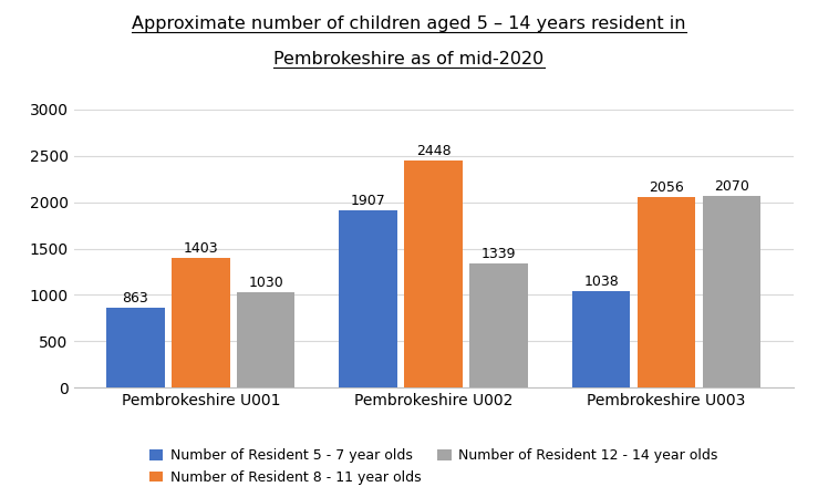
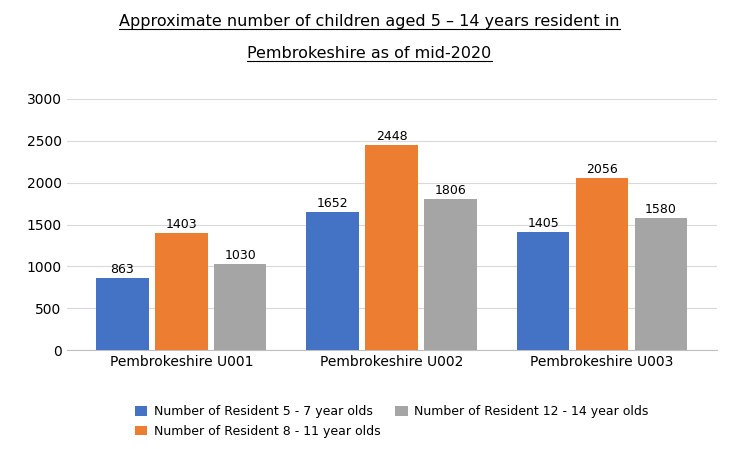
Number of Resident 5 - 7 year olds/Pembrokeshire U002: 1907 -> 1652
Number of Resident 12 - 14 year olds/Pembrokeshire U002: 1339 -> 1806
Number of Resident 5 - 7 year olds/Pembrokeshire U003: 1038 -> 1405
Number of Resident 12 - 14 year olds/Pembrokeshire U003: 2070 -> 1580
